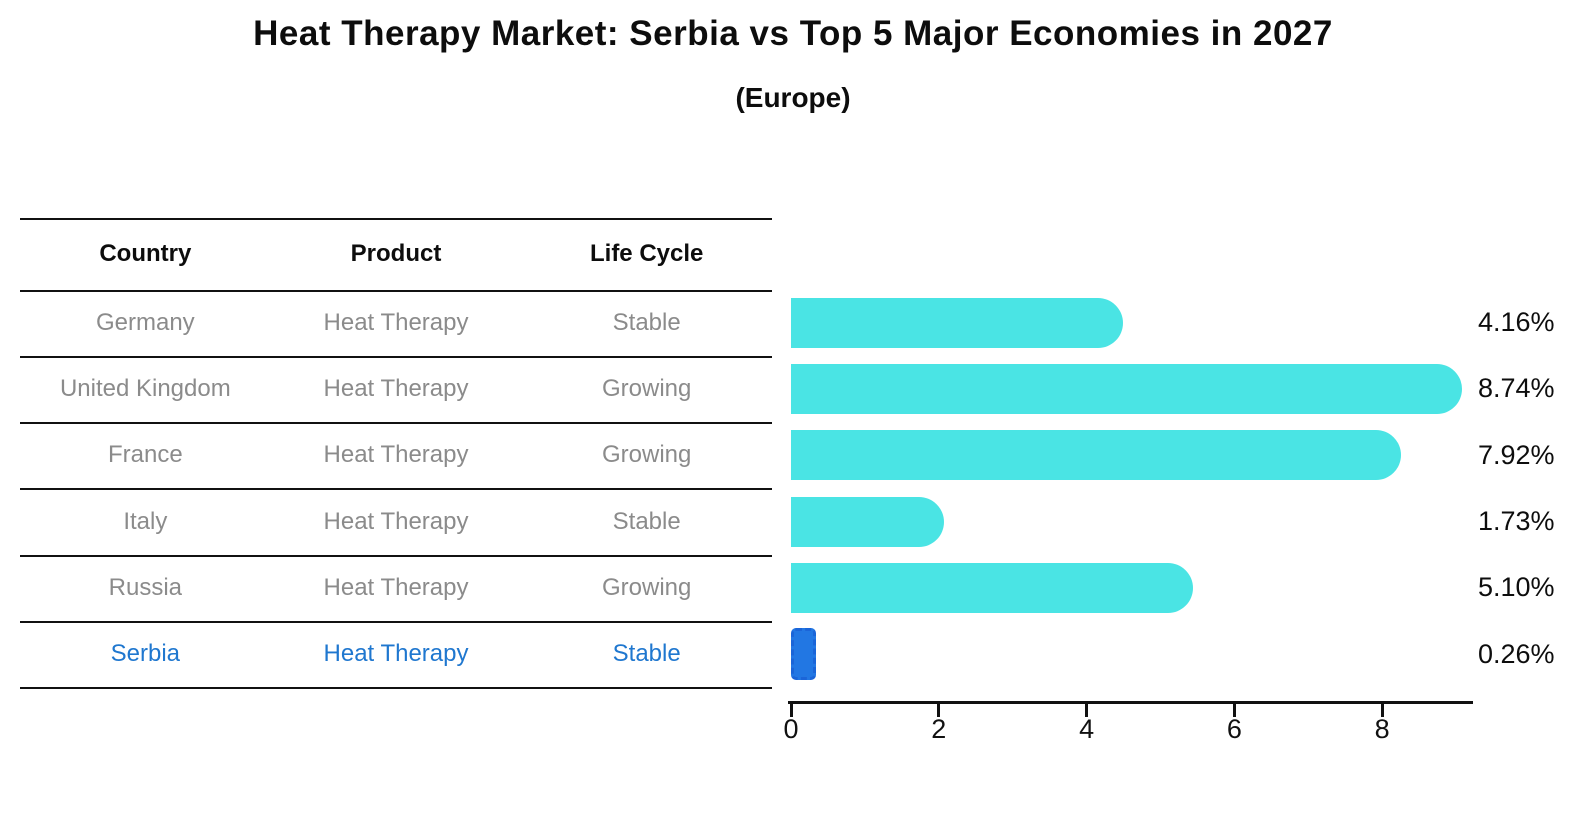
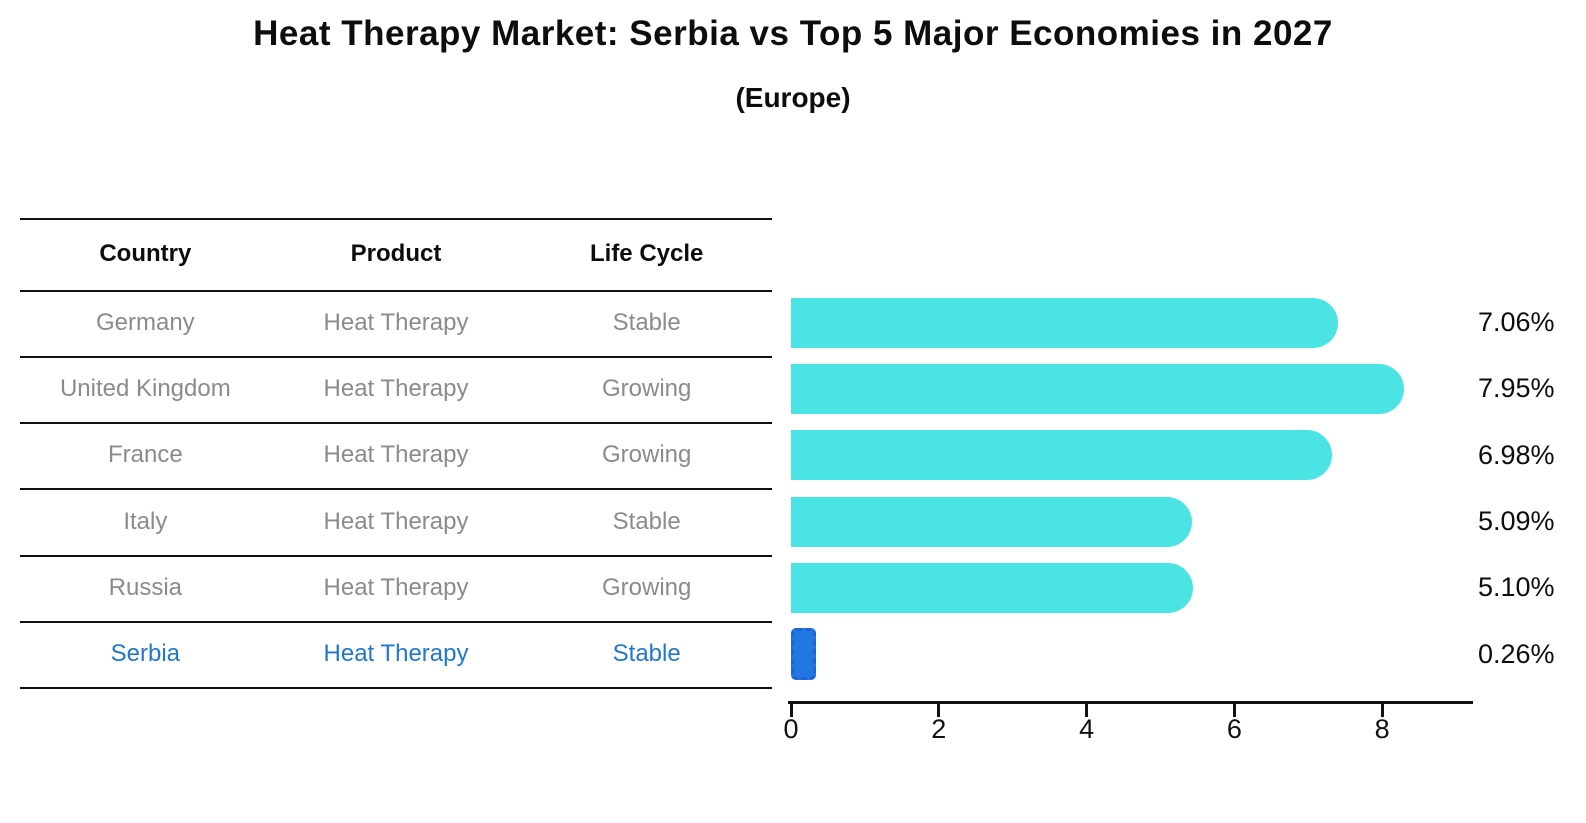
Germany: 4.16% -> 7.06%
United Kingdom: 8.74% -> 7.95%
France: 7.92% -> 6.98%
Italy: 1.73% -> 5.09%
